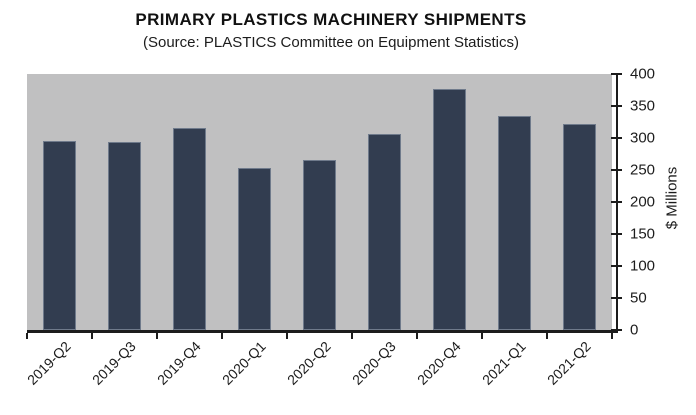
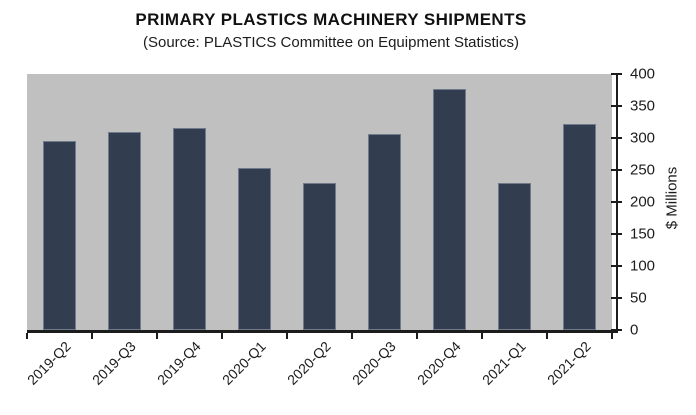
2019-Q3: 290 -> 310
2020-Q2: 260 -> 230
2021-Q1: 330 -> 230
